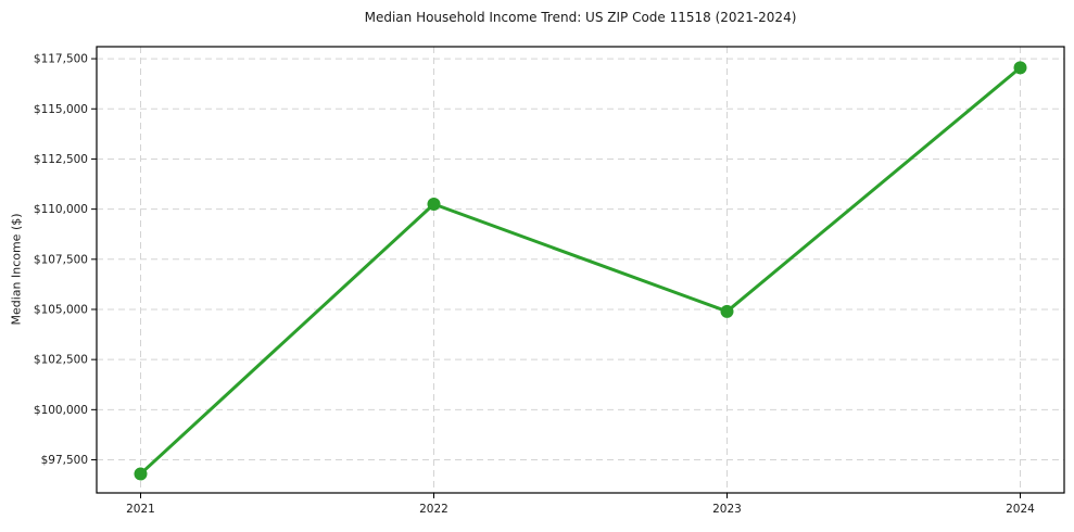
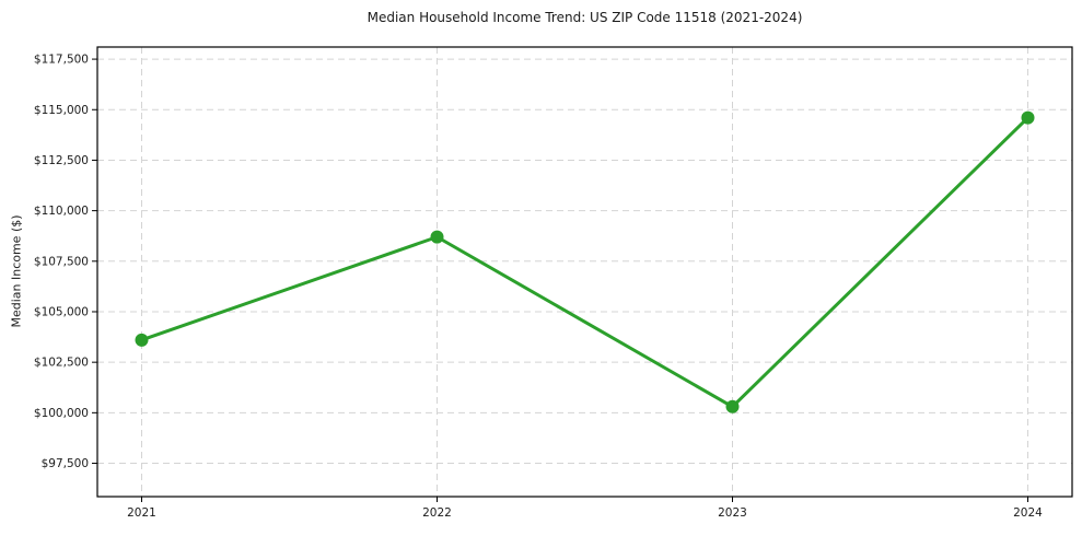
2021: $96800 -> $103600
2022: $110200 -> $108700
2023: $104900 -> $100300
2024: $117000 -> $114600
